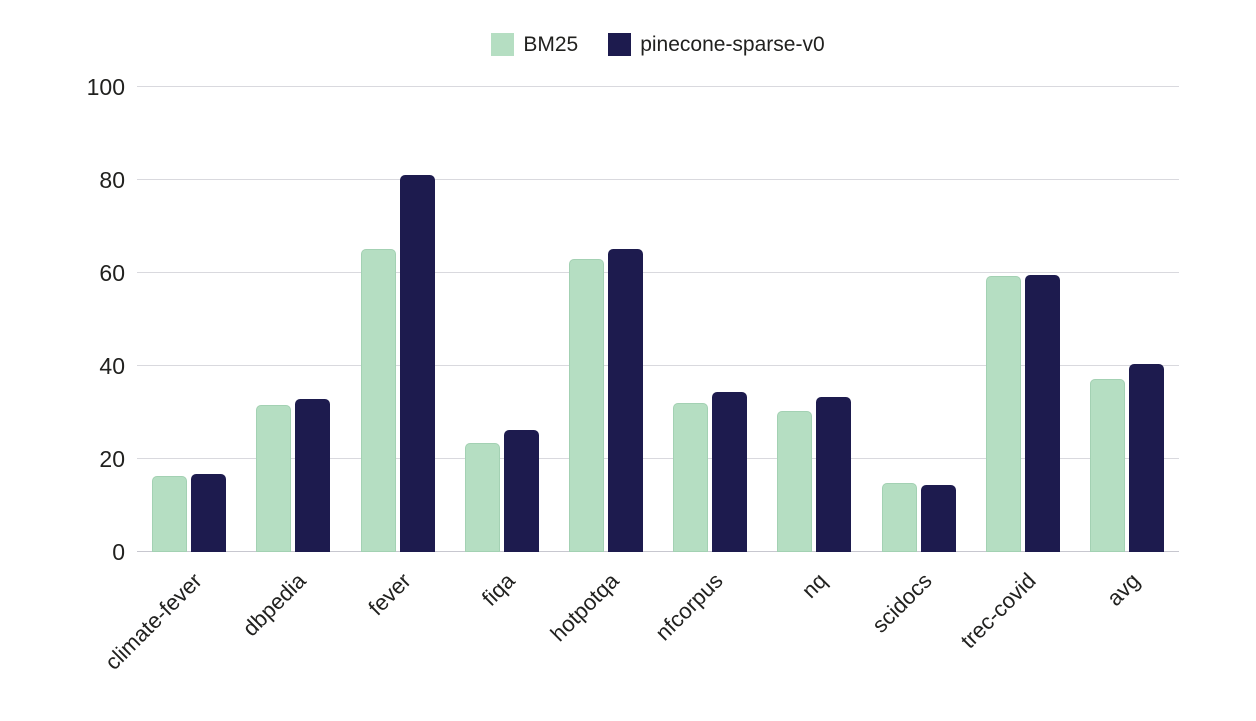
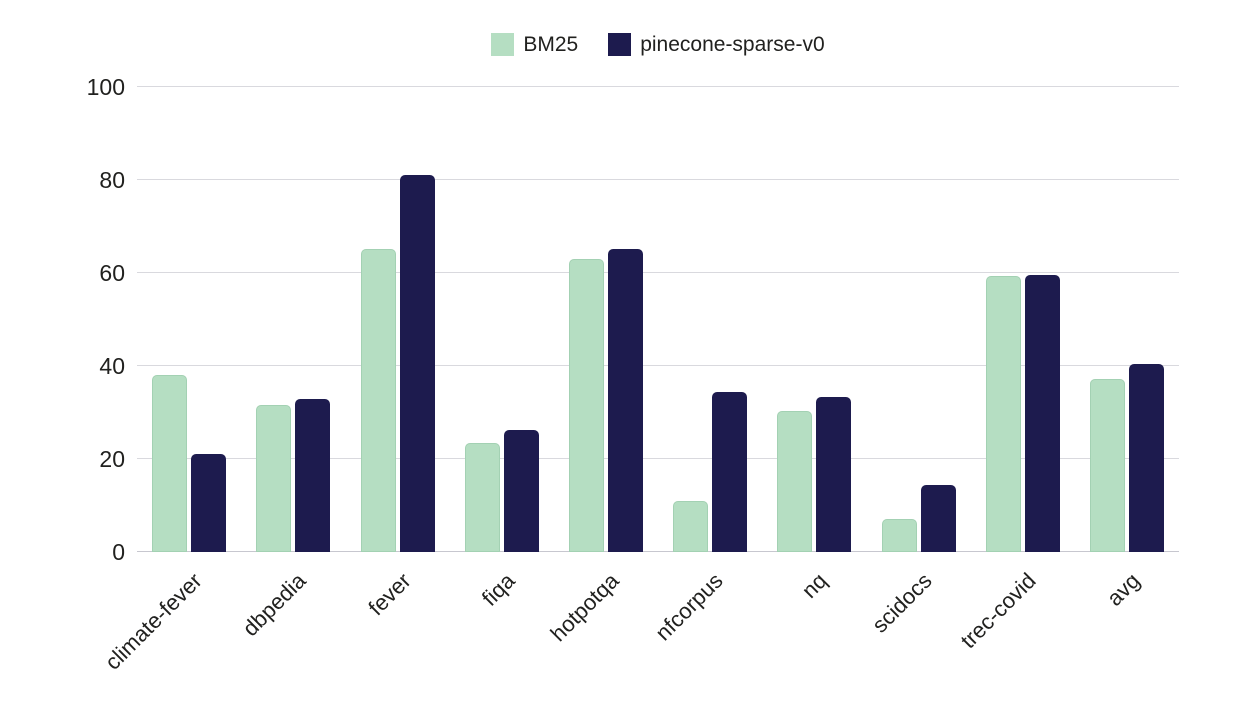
BM25/climate-fever: 16 -> 38
pinecone-sparse-v0/climate-fever: 17 -> 21
BM25/nfcorpus: 32 -> 11
BM25/scidocs: 15 -> 7
